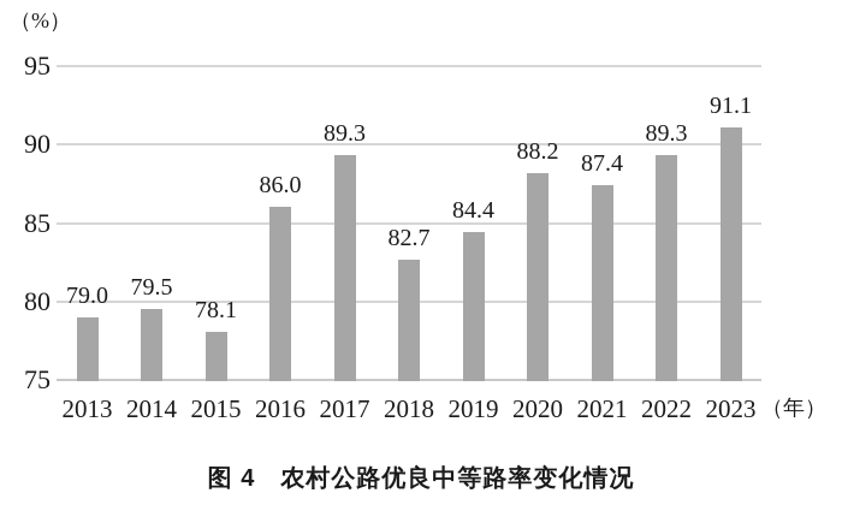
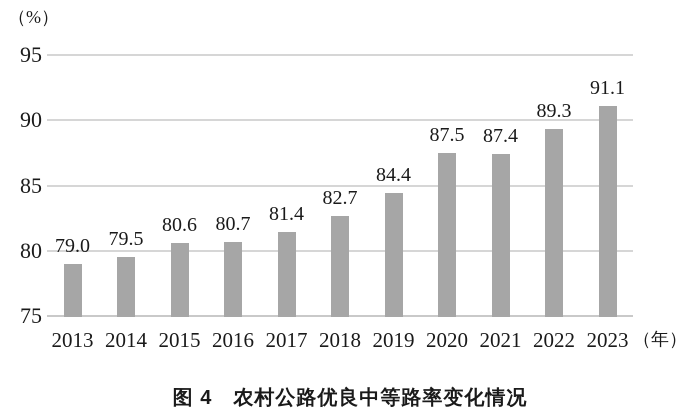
2015: 78.1 -> 80.6
2016: 86.0 -> 80.7
2017: 89.3 -> 81.4
2020: 88.2 -> 87.5
